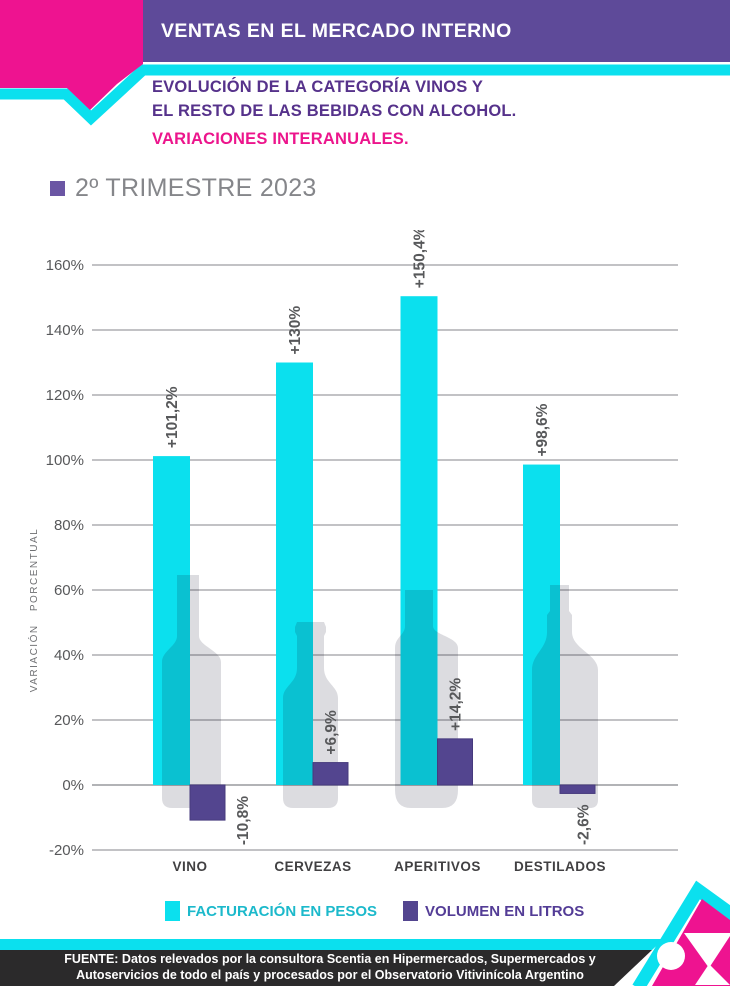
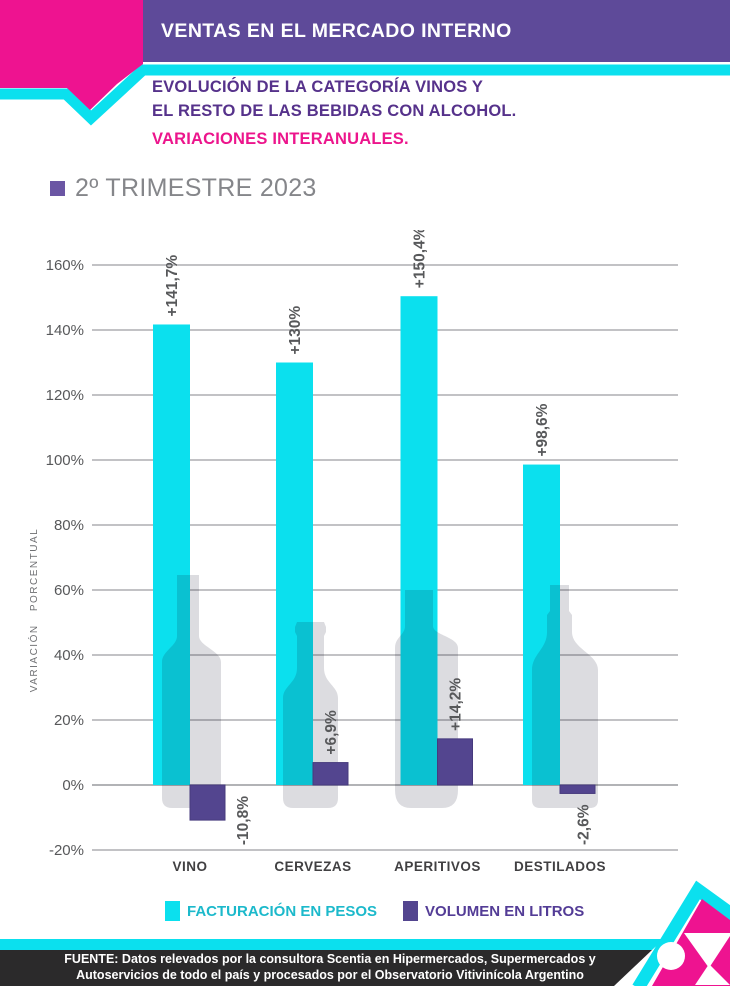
FACTURACIÓN EN PESOS/VINO: +101,2% -> +141,7%
